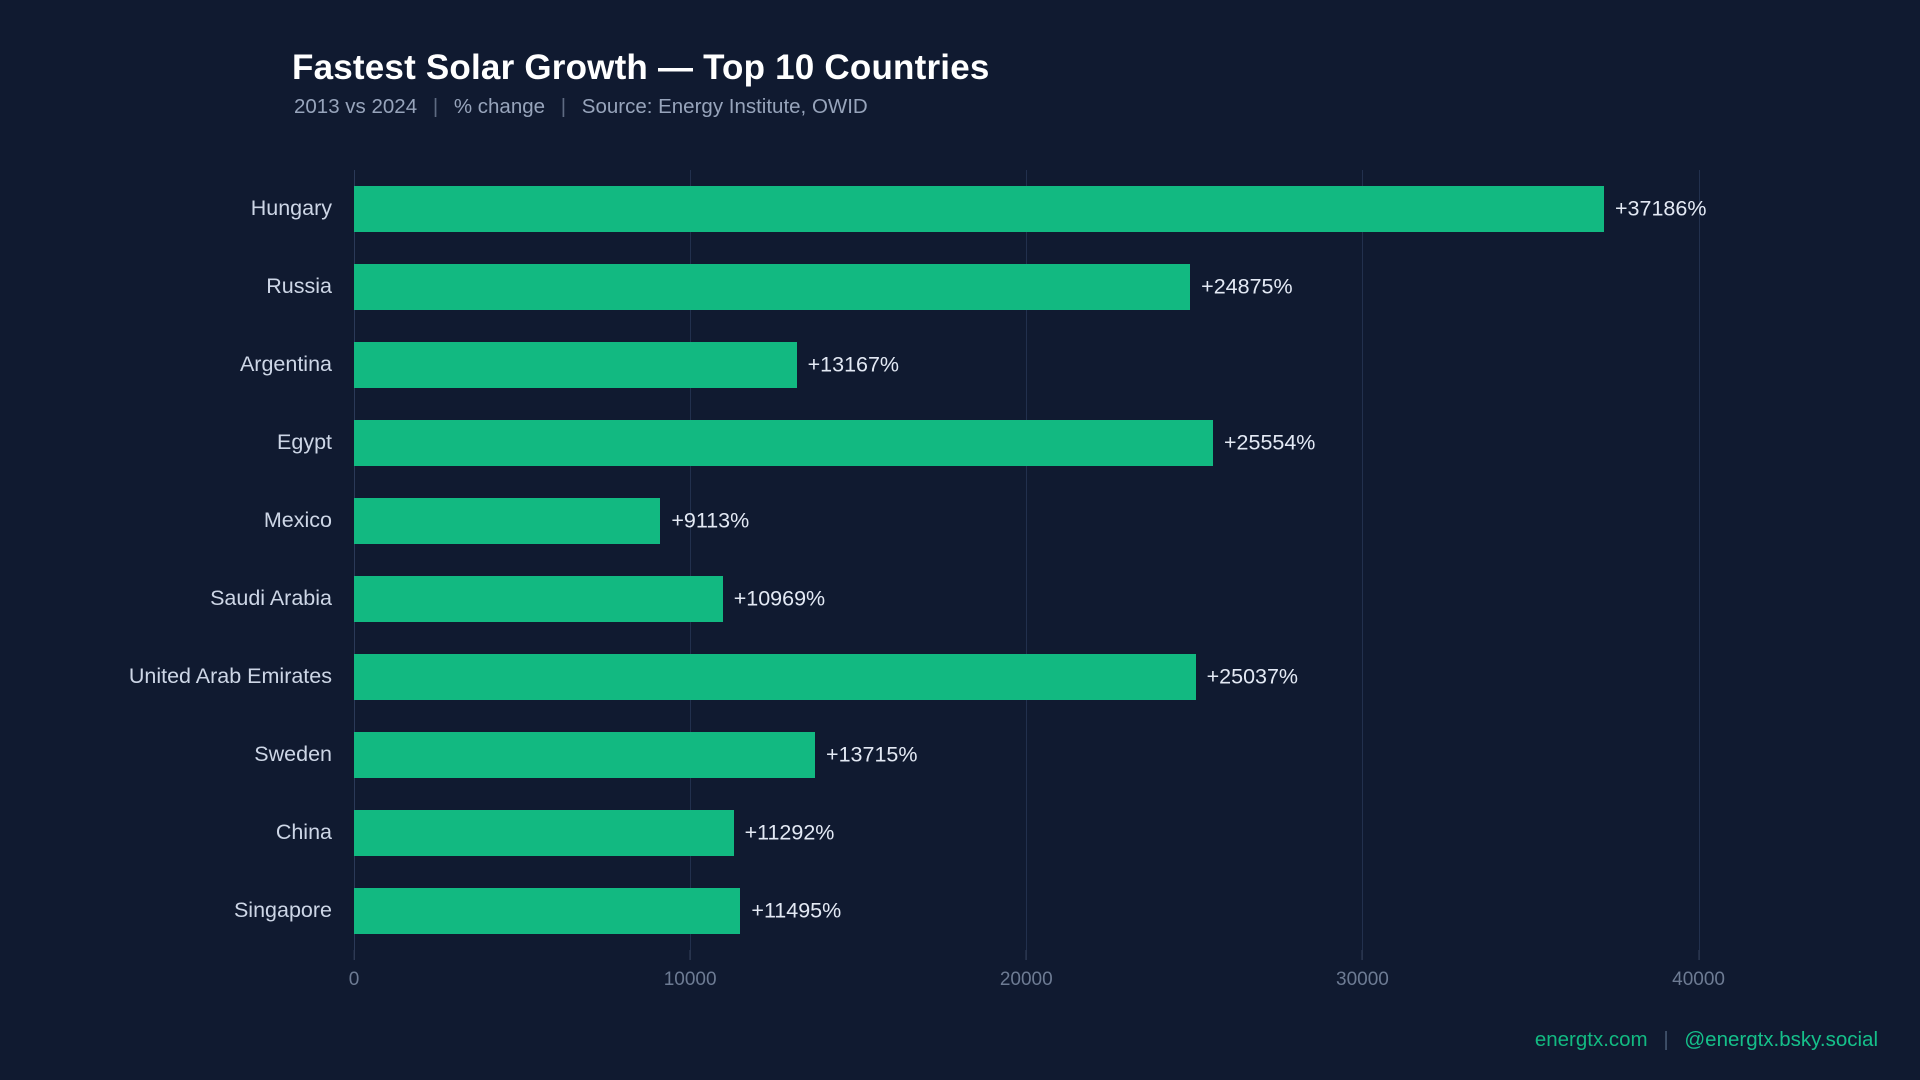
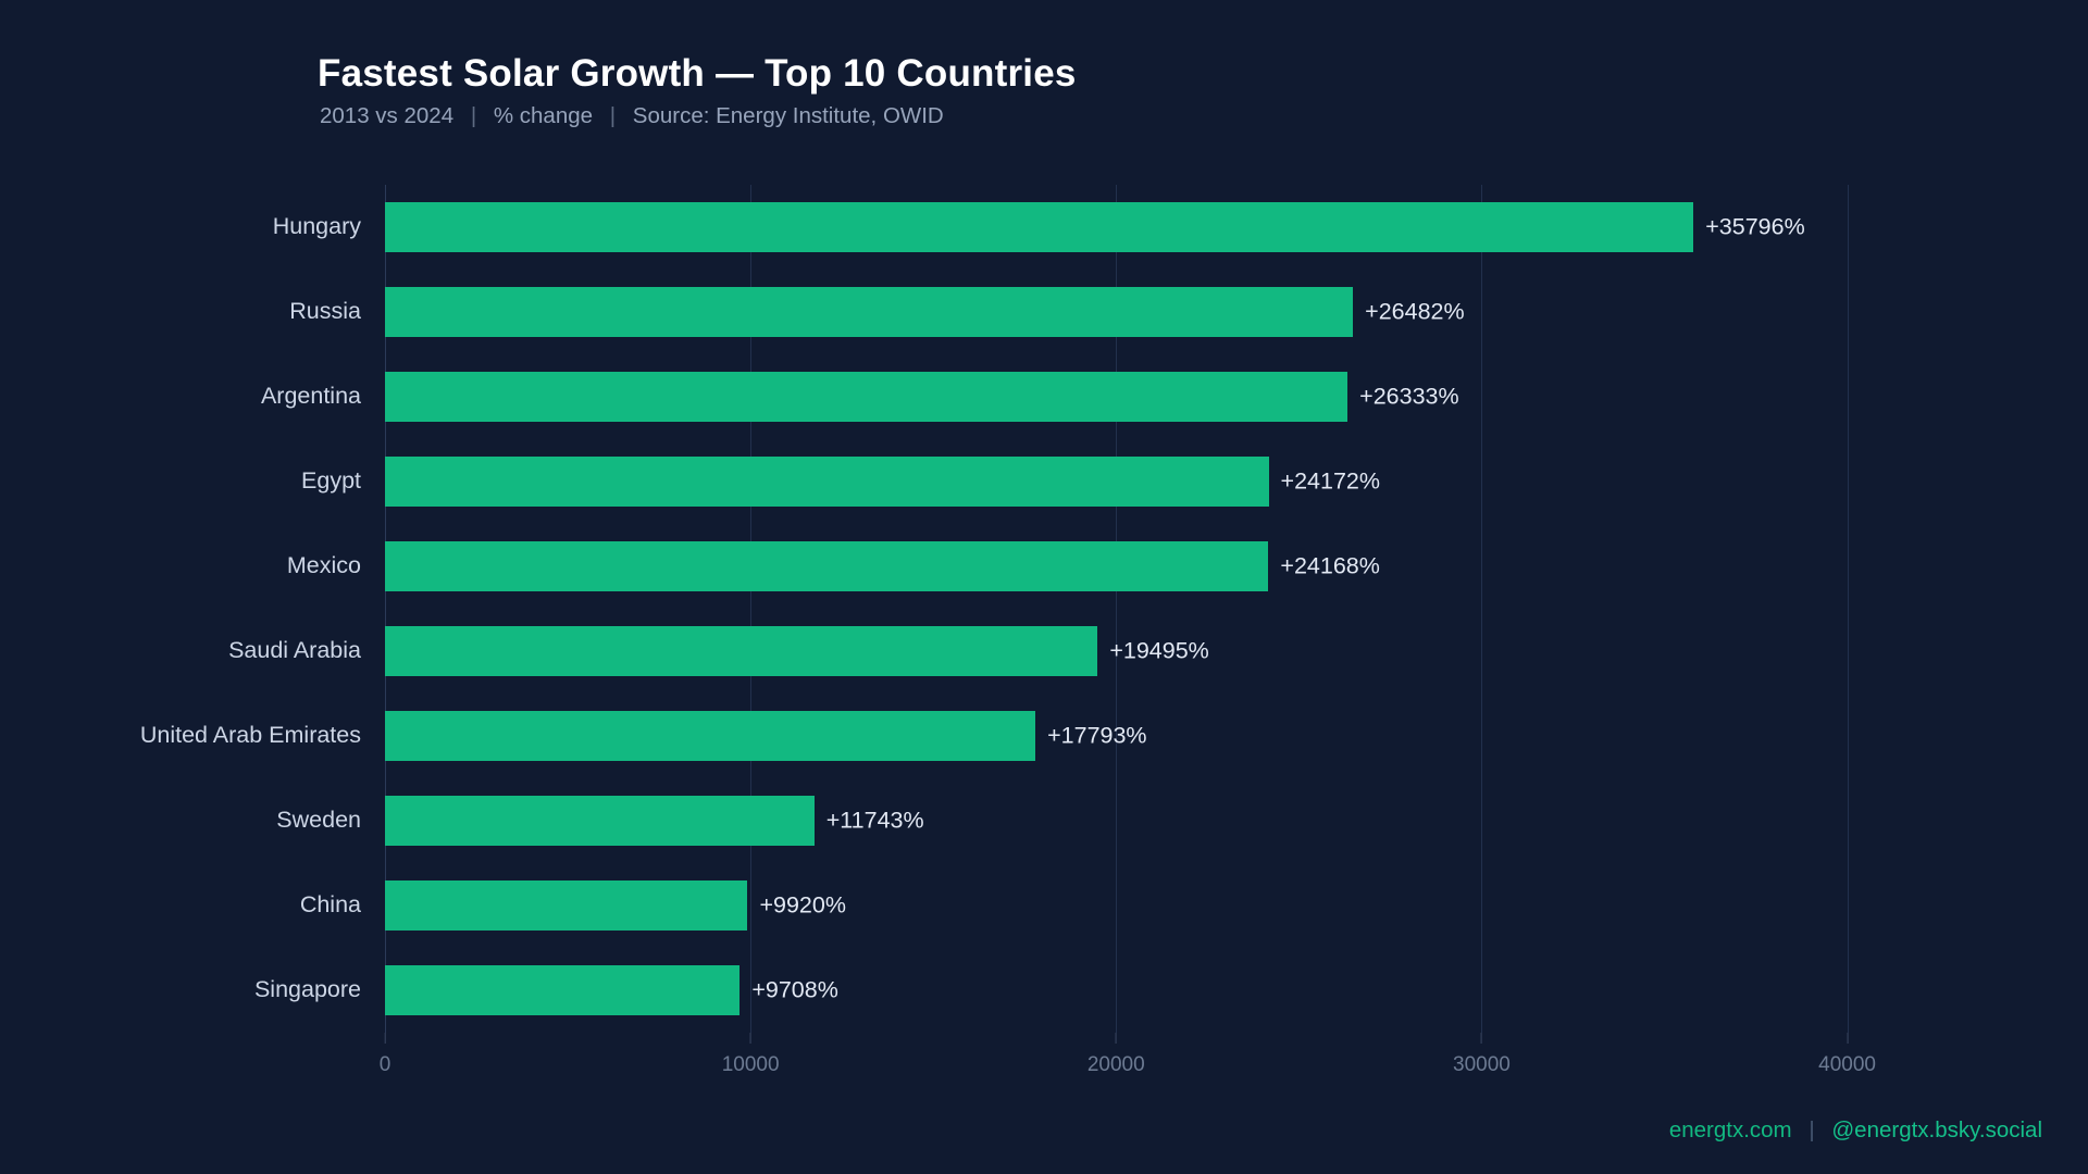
Hungary: +37186% -> +35796%
Russia: +24875% -> +26482%
Argentina: +13167% -> +26333%
Egypt: +25554% -> +24172%
Mexico: +9113% -> +24168%
Saudi Arabia: +10969% -> +19495%
United Arab Emirates: +25037% -> +17793%
Sweden: +13715% -> +11743%
China: +11292% -> +9920%
Singapore: +11495% -> +9708%
